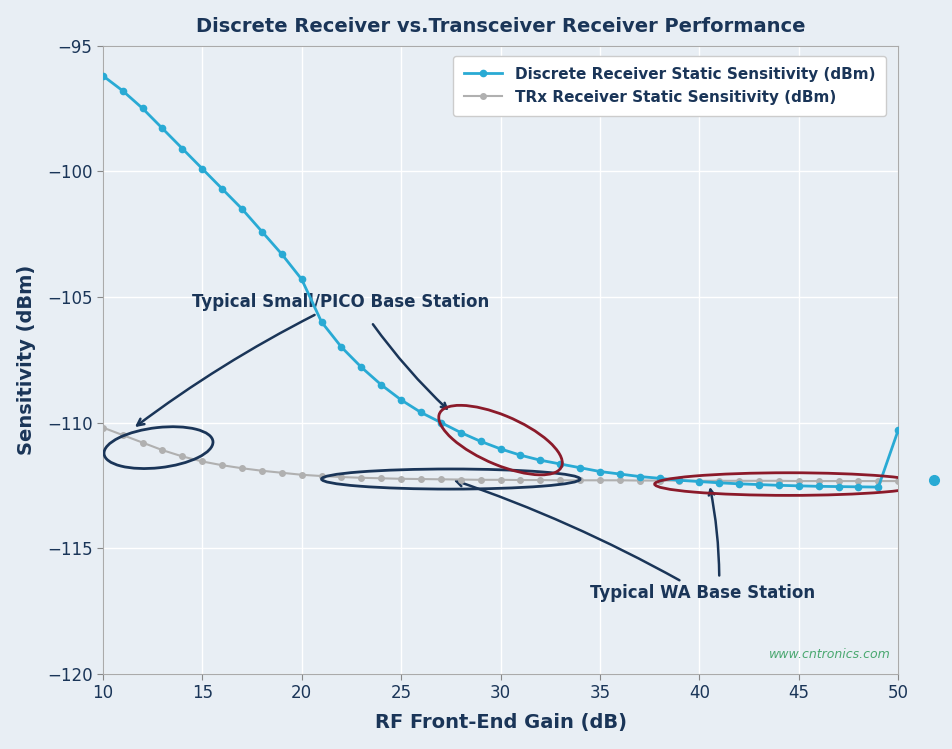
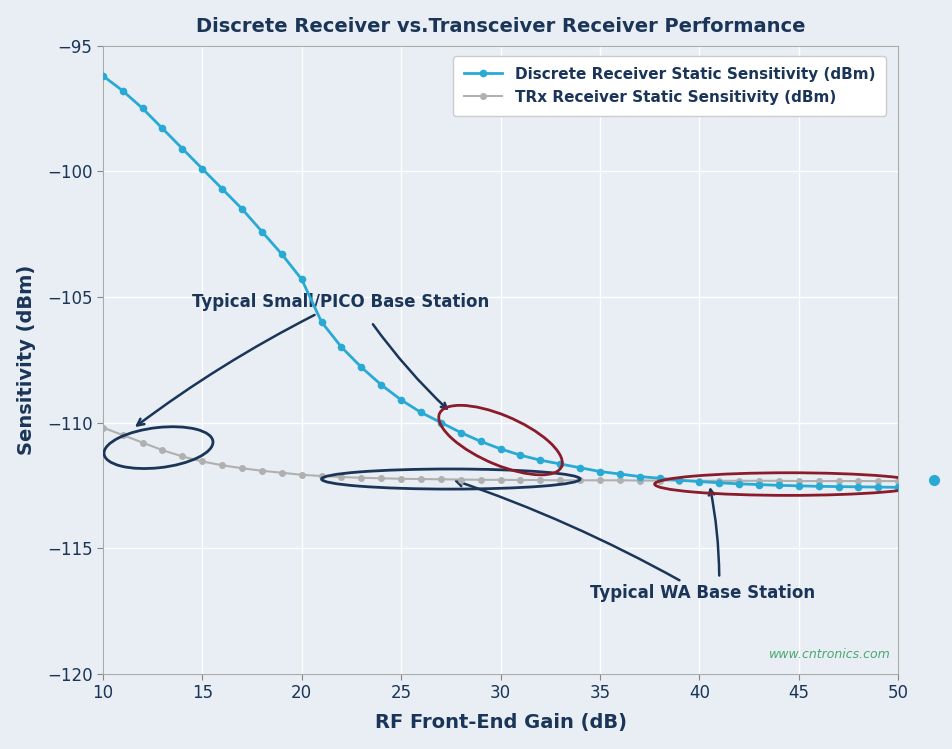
Discrete Receiver Static Sensitivity (dBm)/50: -110.30 -> -112.58
